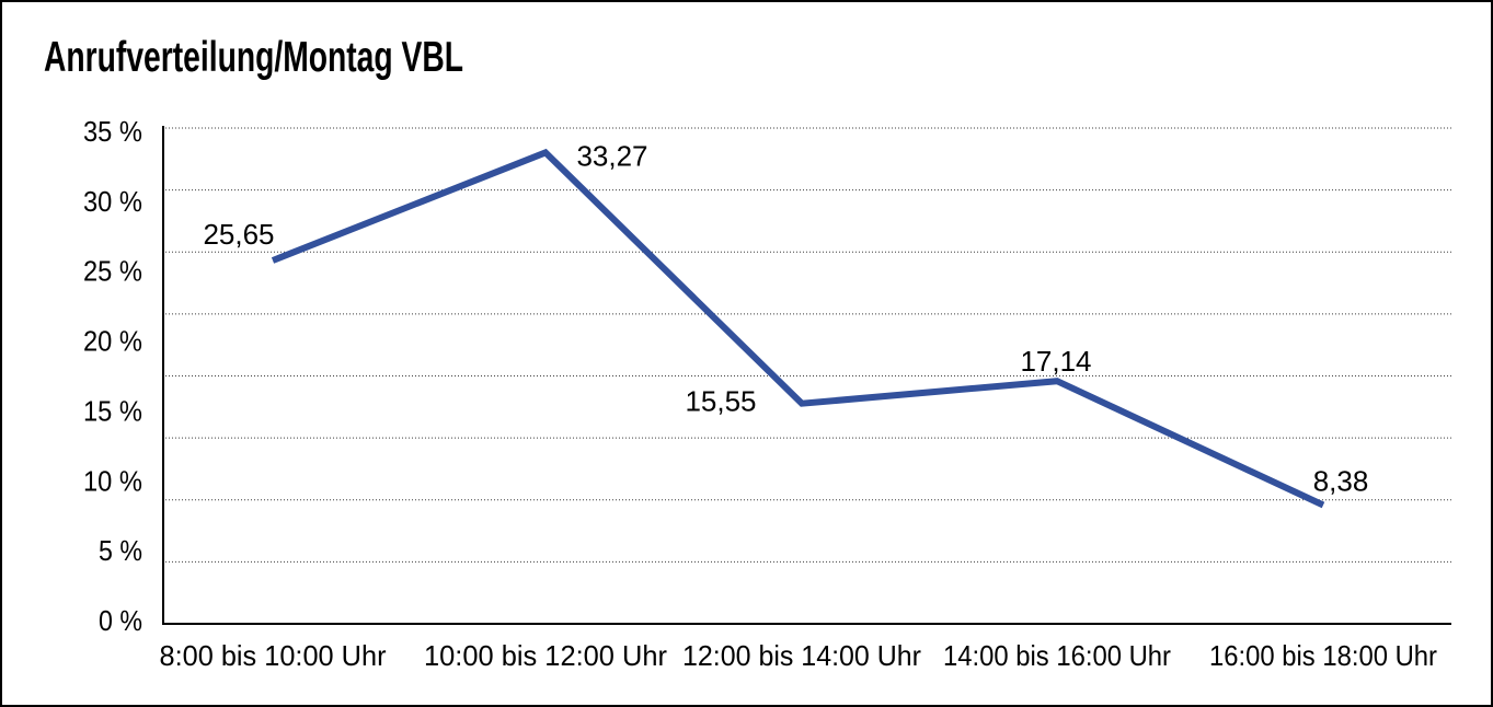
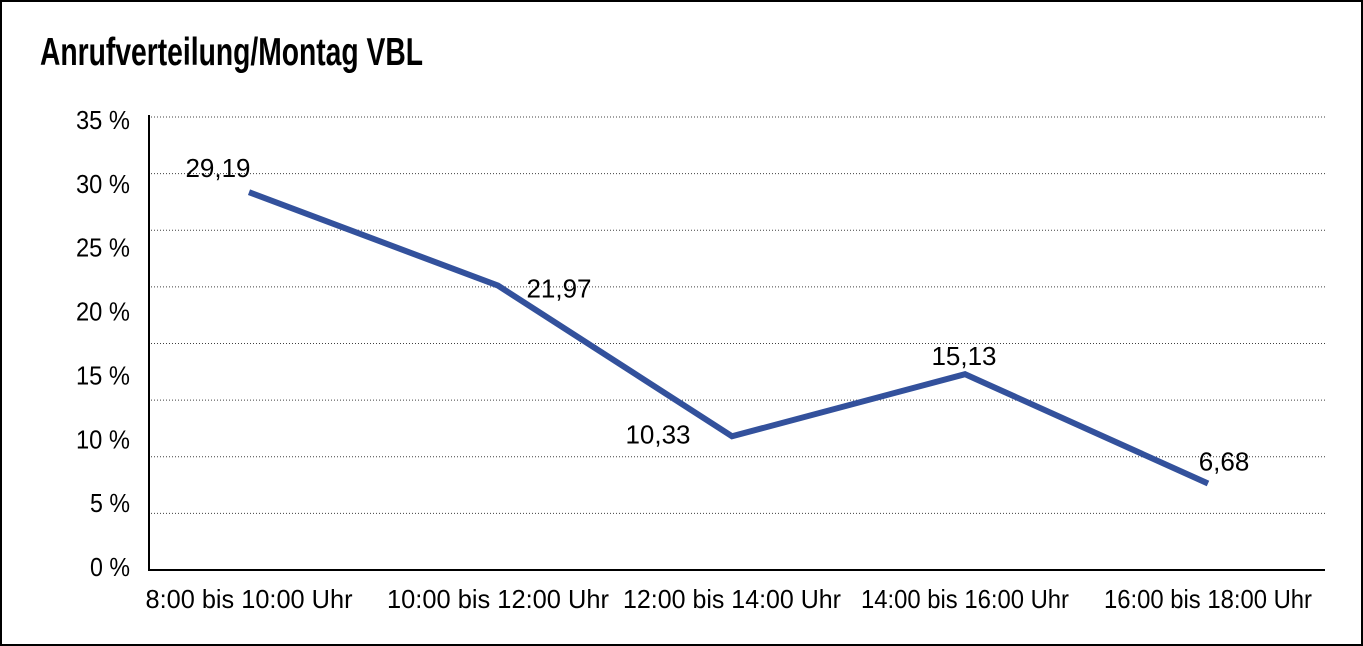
8:00 bis 10:00 Uhr: 25,65 -> 29,19
10:00 bis 12:00 Uhr: 33,27 -> 21,97
12:00 bis 14:00 Uhr: 15,55 -> 10,33
14:00 bis 16:00 Uhr: 17,14 -> 15,13
16:00 bis 18:00 Uhr: 8,38 -> 6,68
